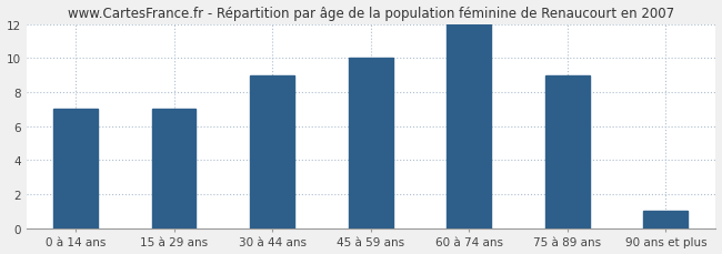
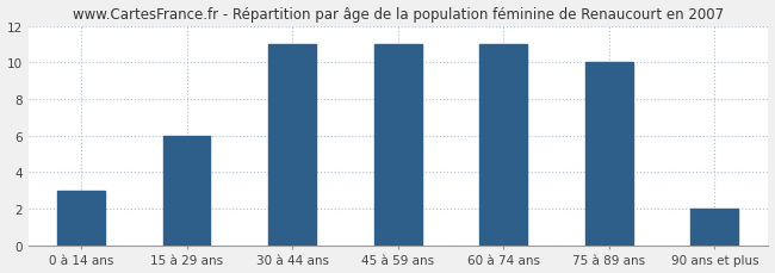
0 à 14 ans: 7 -> 3
15 à 29 ans: 7 -> 6
30 à 44 ans: 9 -> 11
45 à 59 ans: 10 -> 11
60 à 74 ans: 12 -> 11
75 à 89 ans: 9 -> 10
90 ans et plus: 1 -> 2
